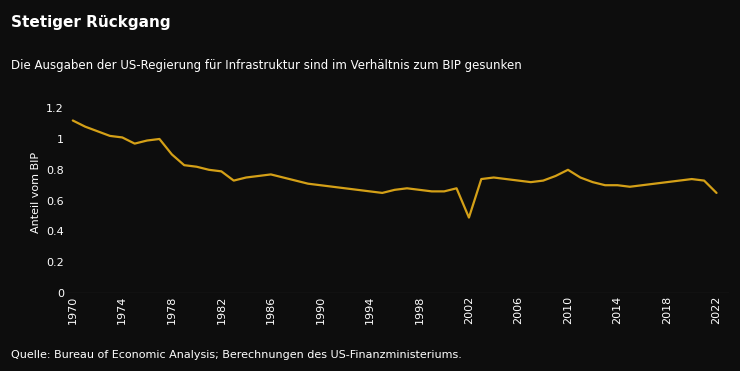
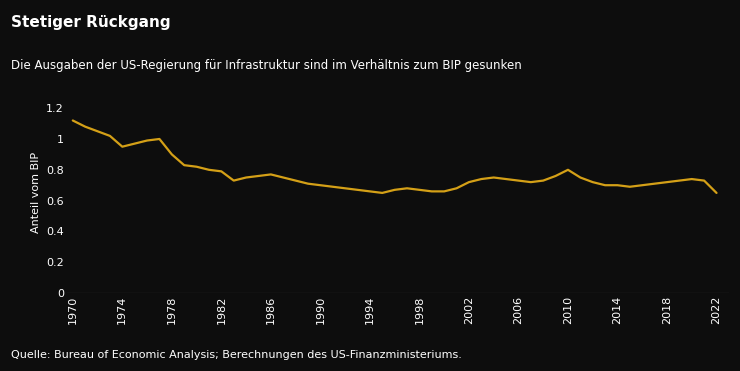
1974: 1.01 -> 0.95
2002: 0.49 -> 0.72
